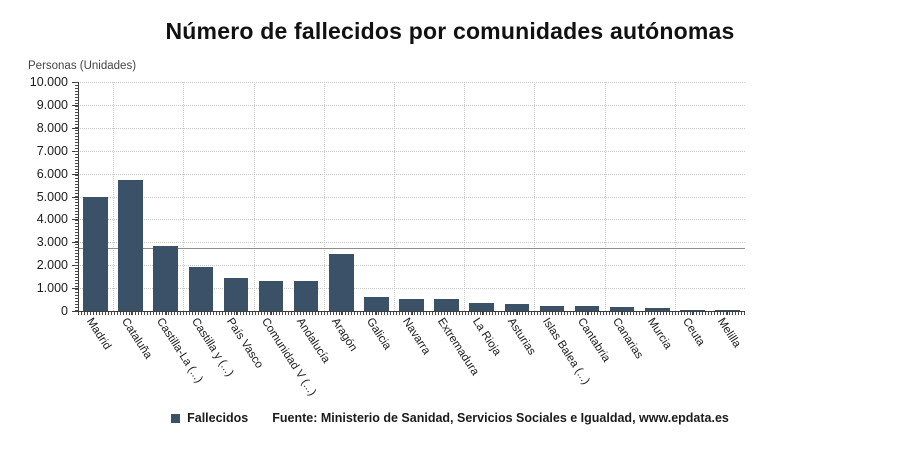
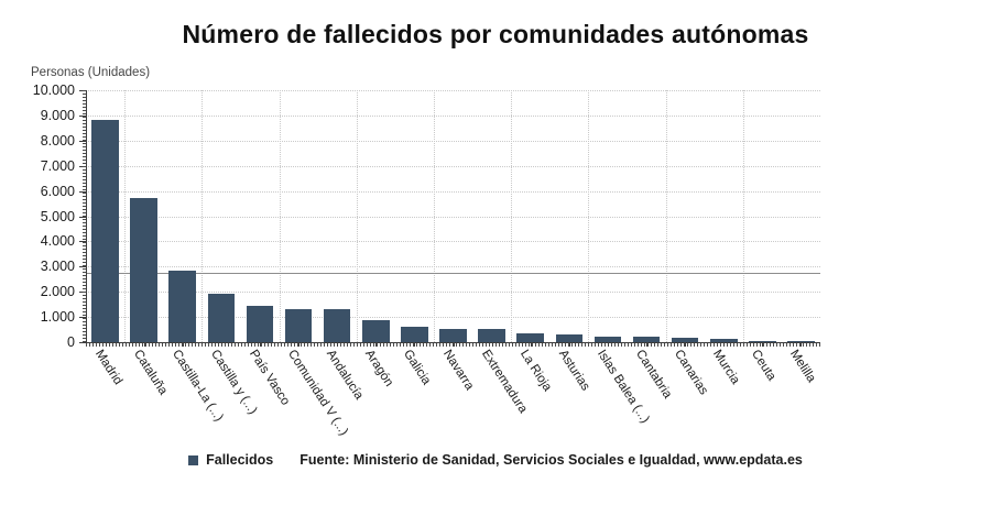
Madrid: 5000 -> 8800
Aragón: 2500 -> 900
